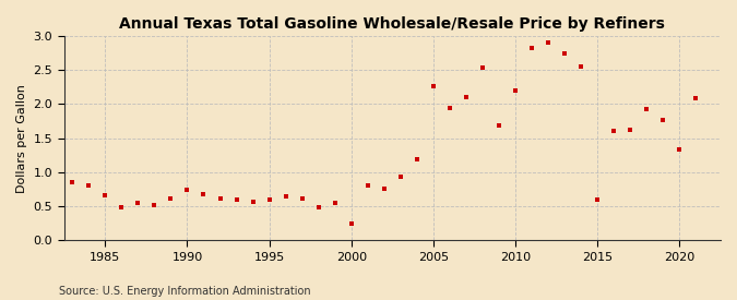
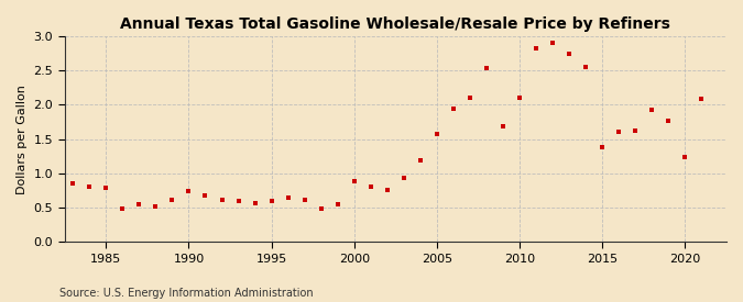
1985: 0.66 -> 0.79
2000: 0.24 -> 0.89
2005: 2.26 -> 1.58
2010: 2.20 -> 2.10
2015: 0.60 -> 1.38
2020: 1.34 -> 1.24
